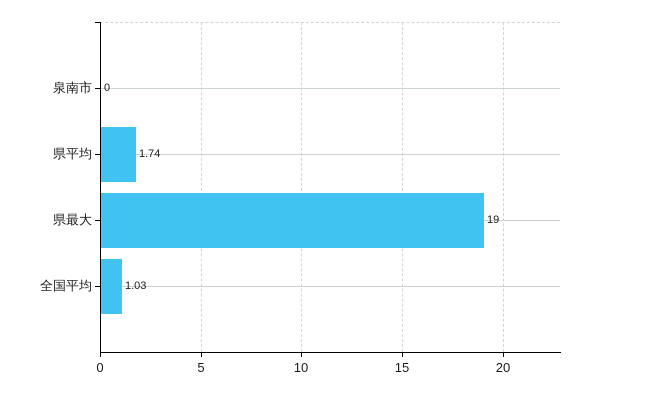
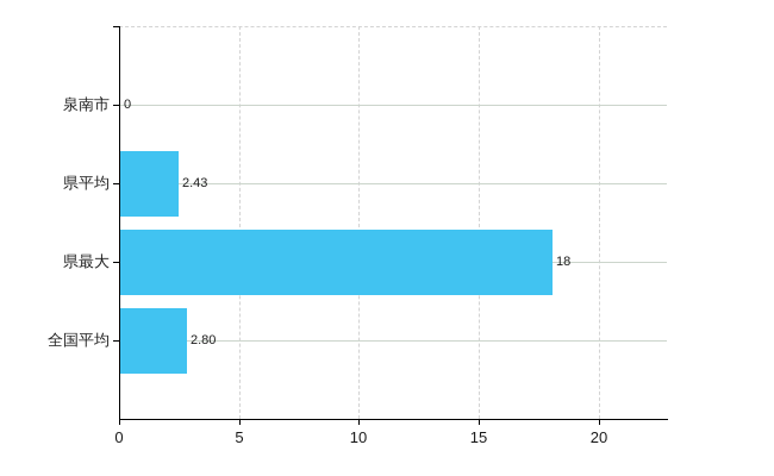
県平均: 1.74 -> 2.43
県最大: 19 -> 18
全国平均: 1.03 -> 2.80
